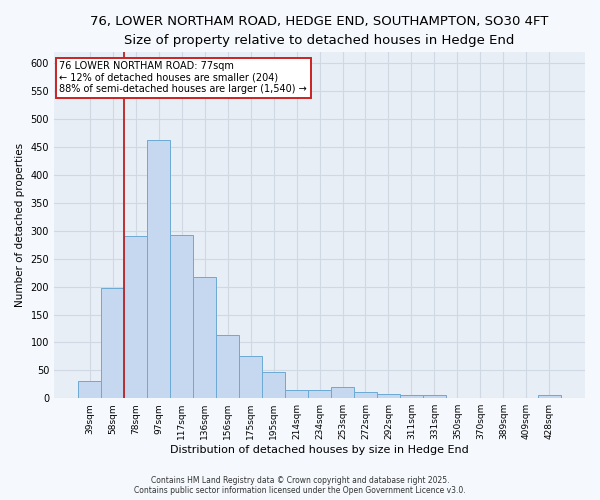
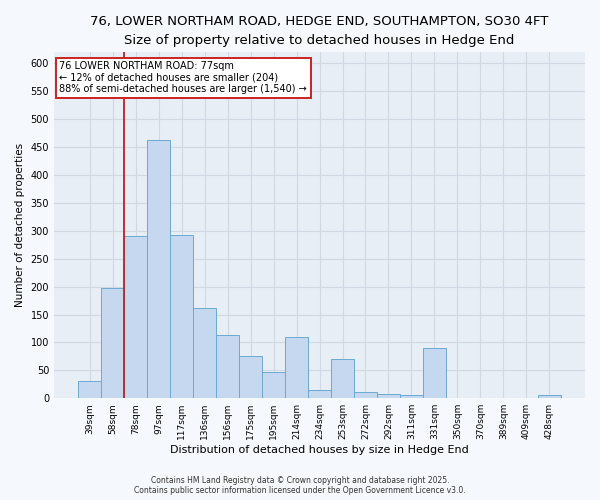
136sqm: 218 -> 162
214sqm: 15 -> 110
253sqm: 20 -> 70
331sqm: 5 -> 90
